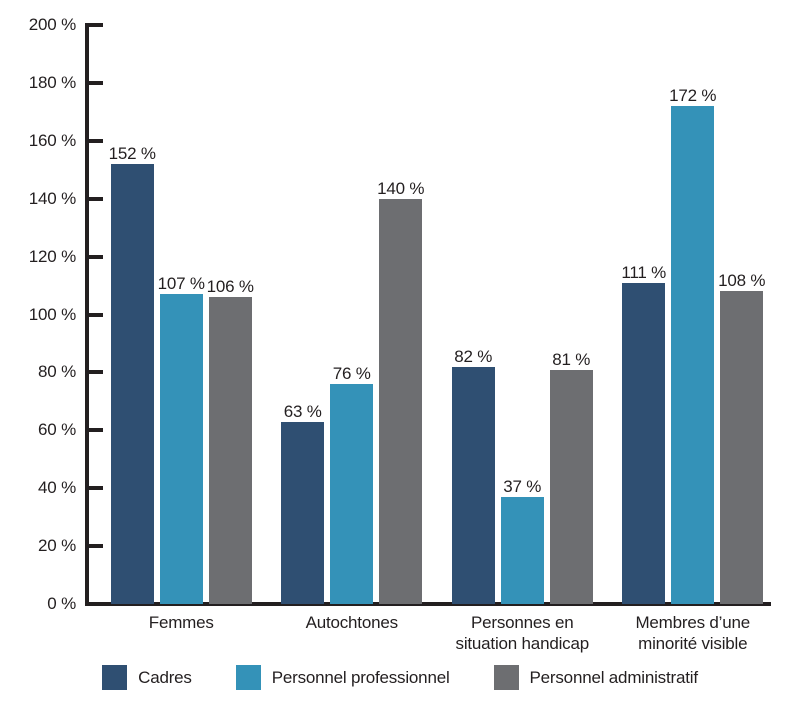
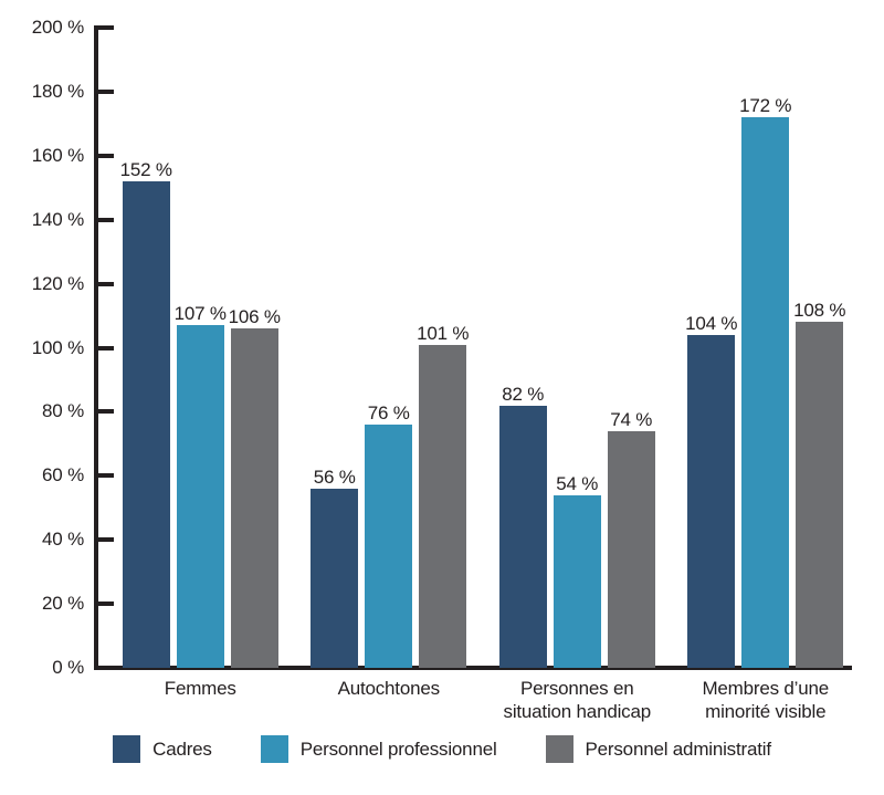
Cadres/Autochtones: 63 -> 56
Personnel administratif/Autochtones: 140 -> 101
Personnel professionnel/Personnes en situation handicap: 37 -> 54
Personnel administratif/Personnes en situation handicap: 81 -> 74
Cadres/Membres d’une minorité visible: 111 -> 104
